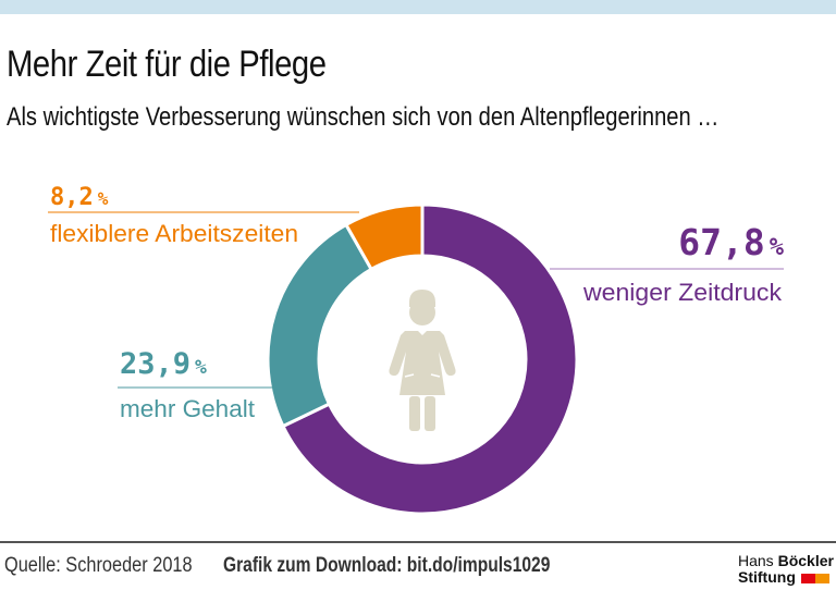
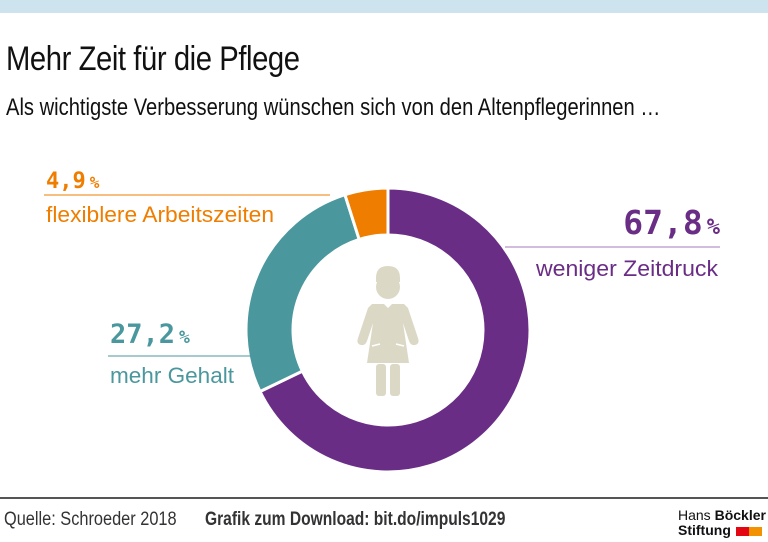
mehr Gehalt: 23,9 -> 27,2
flexiblere Arbeitszeiten: 8,2 -> 4,9
